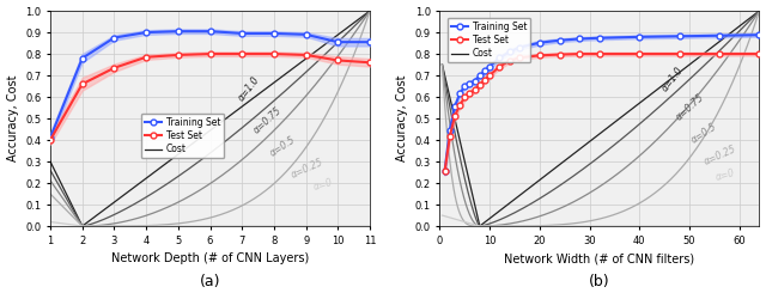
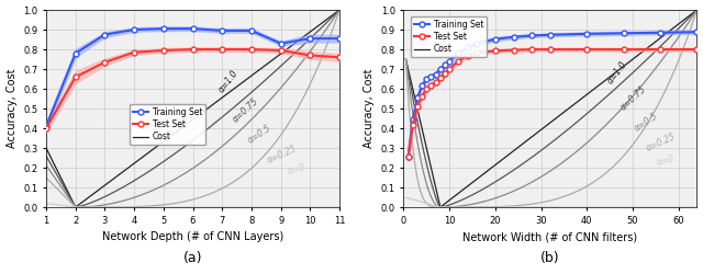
Training Set/9: 0.89 -> 0.83
